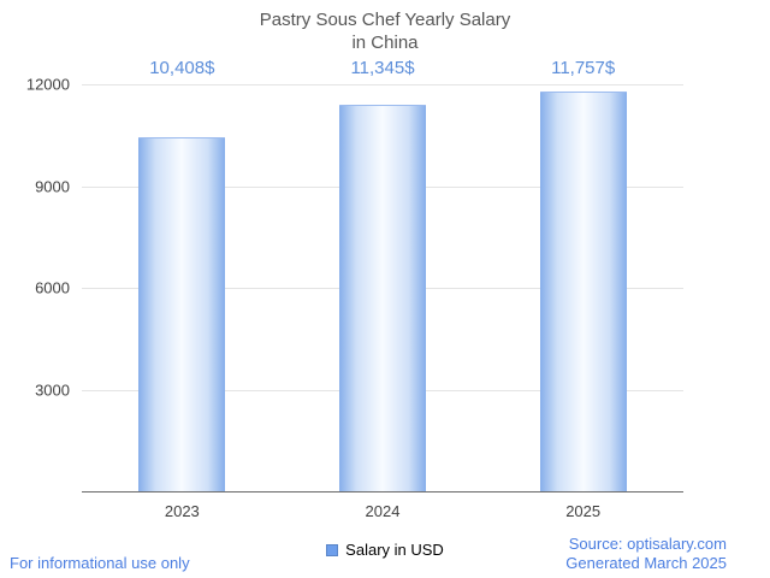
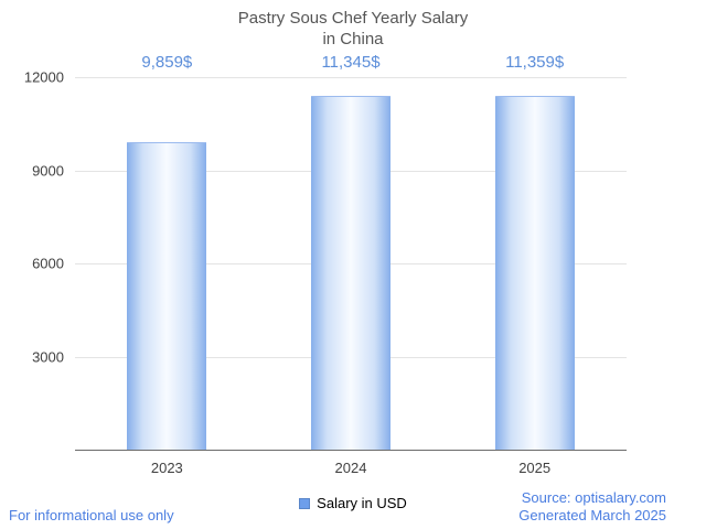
2023: 10,408 -> 9,859
2025: 11,757 -> 11,359
